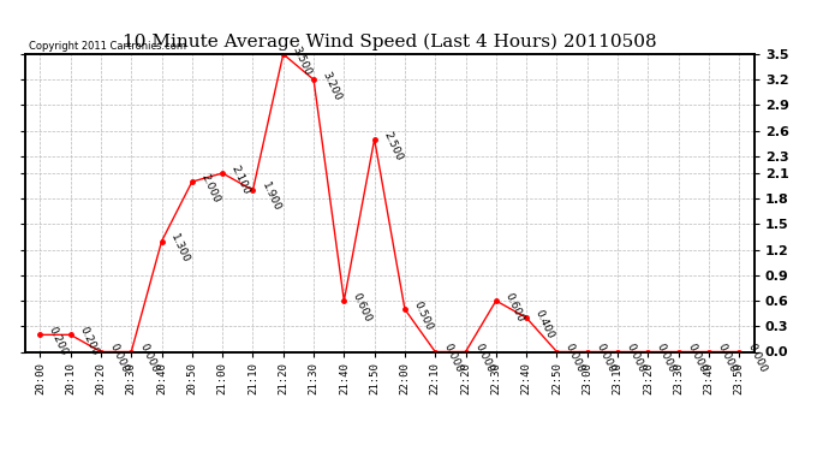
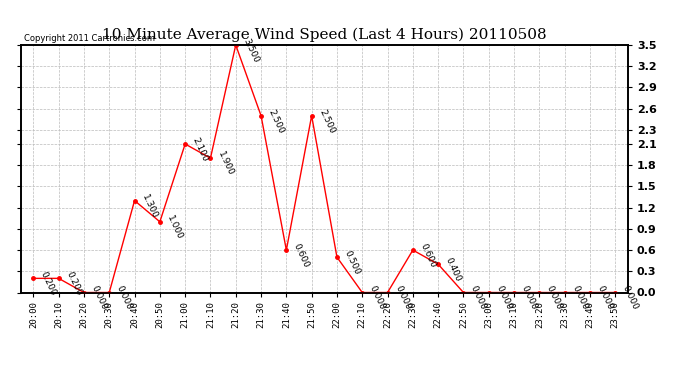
20:50: 2.000 -> 1.000
21:30: 3.200 -> 2.500
